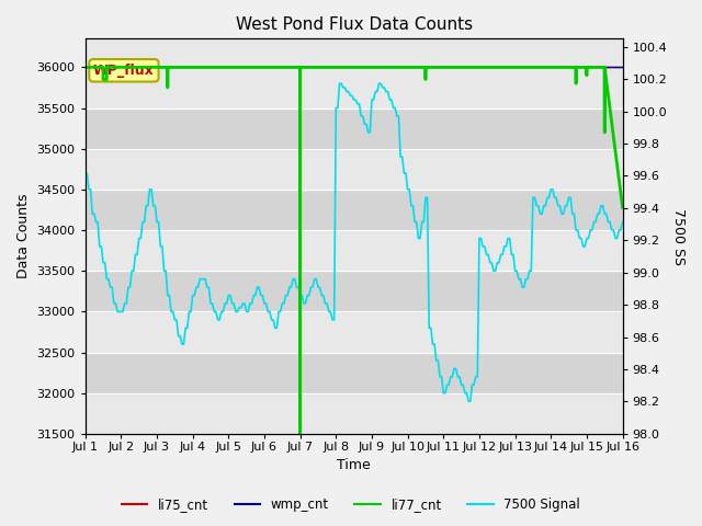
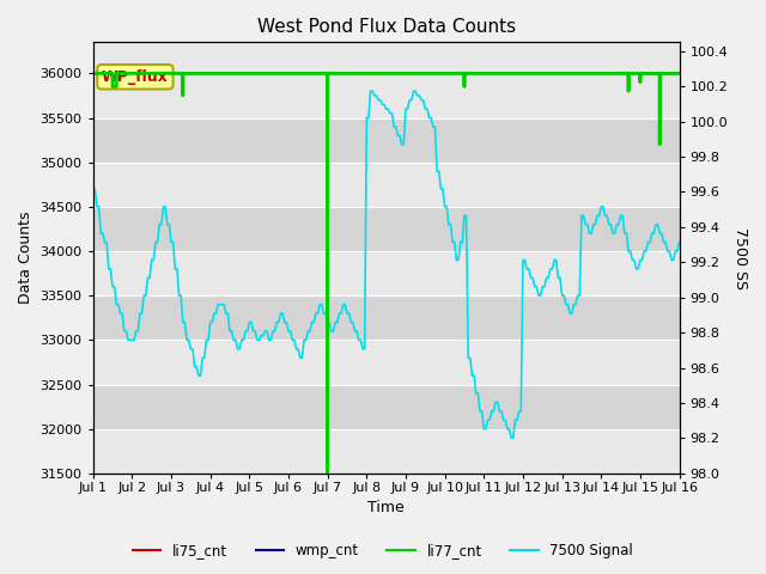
li77_cnt/Jul 16: 34280 -> 36000
